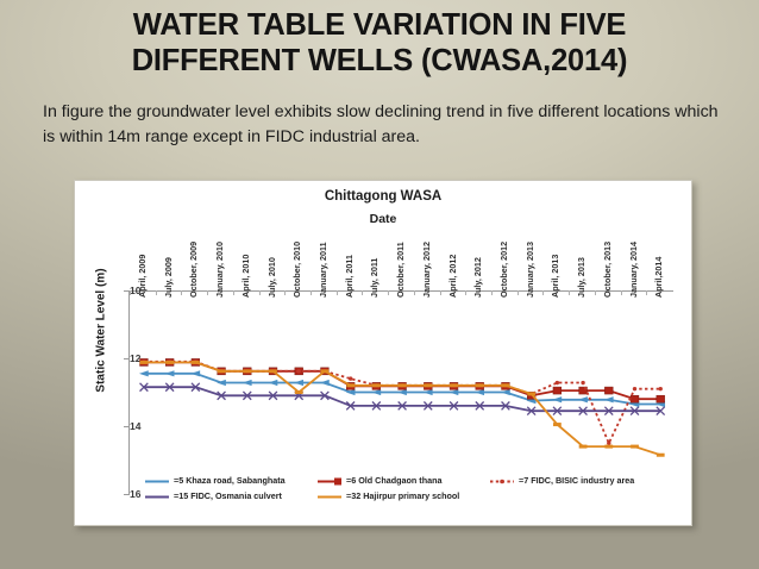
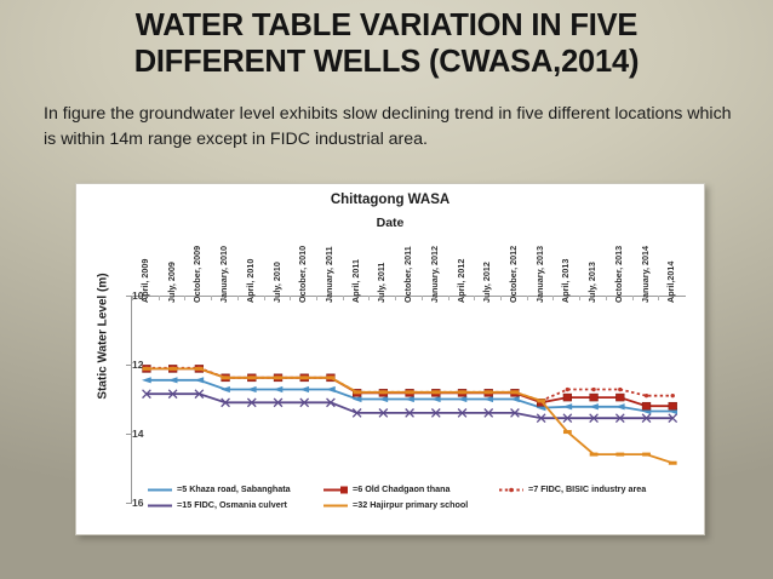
=32 Hajirpur primary school/October, 2010: 13.0 -> 12.4
=7 FIDC, BISIC industry area/April, 2011: 12.6 -> 12.8
=7 FIDC, BISIC industry area/October, 2013: 14.5 -> 12.7
